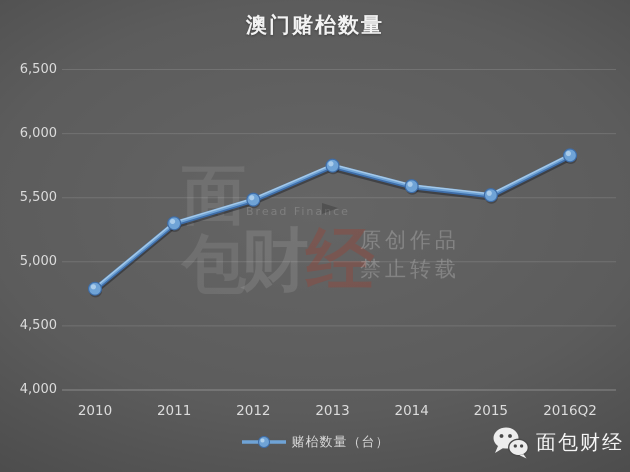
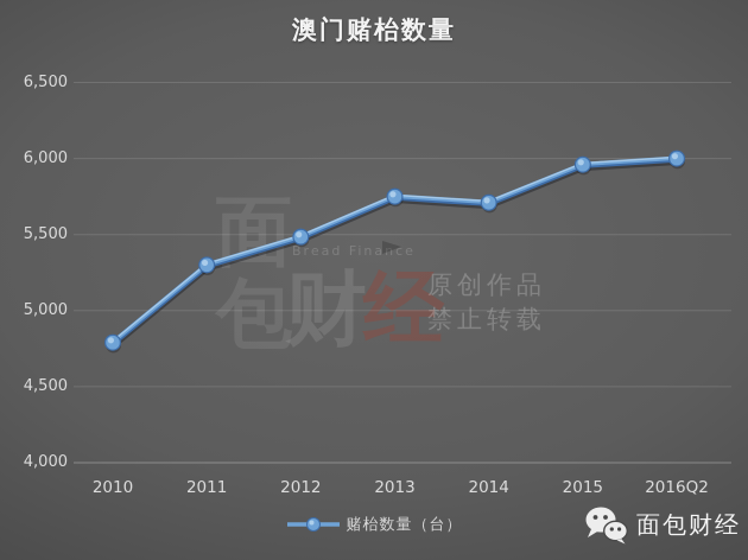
2014: 5590 -> 5710
2015: 5520 -> 5960
2016Q2: 5830 -> 6000
